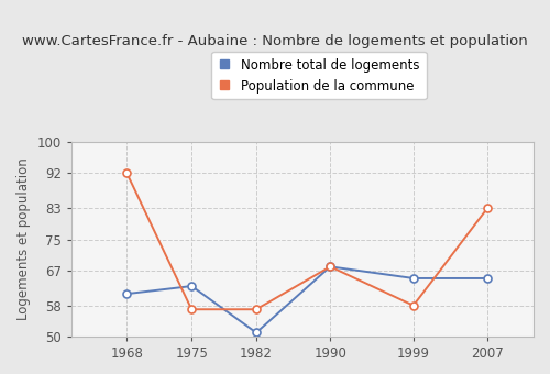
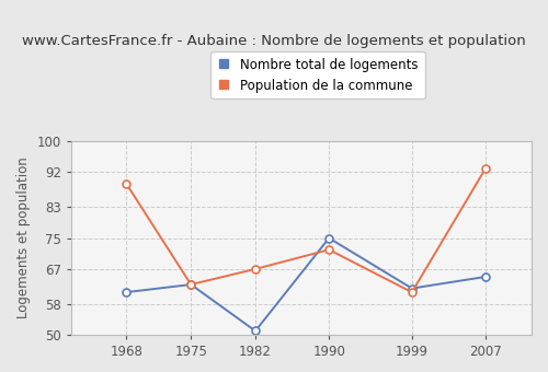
Population de la commune/1968: 92 -> 89
Population de la commune/1975: 57 -> 63
Population de la commune/1982: 57 -> 67
Nombre total de logements/1990: 68 -> 75
Population de la commune/1990: 68 -> 72
Nombre total de logements/1999: 65 -> 62
Population de la commune/1999: 58 -> 61
Population de la commune/2007: 83 -> 93
